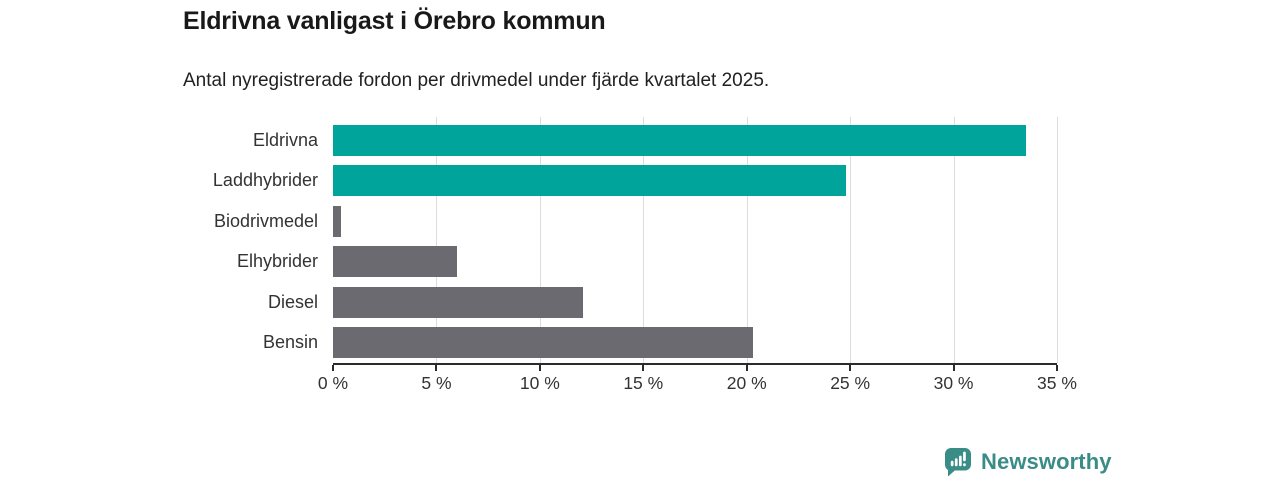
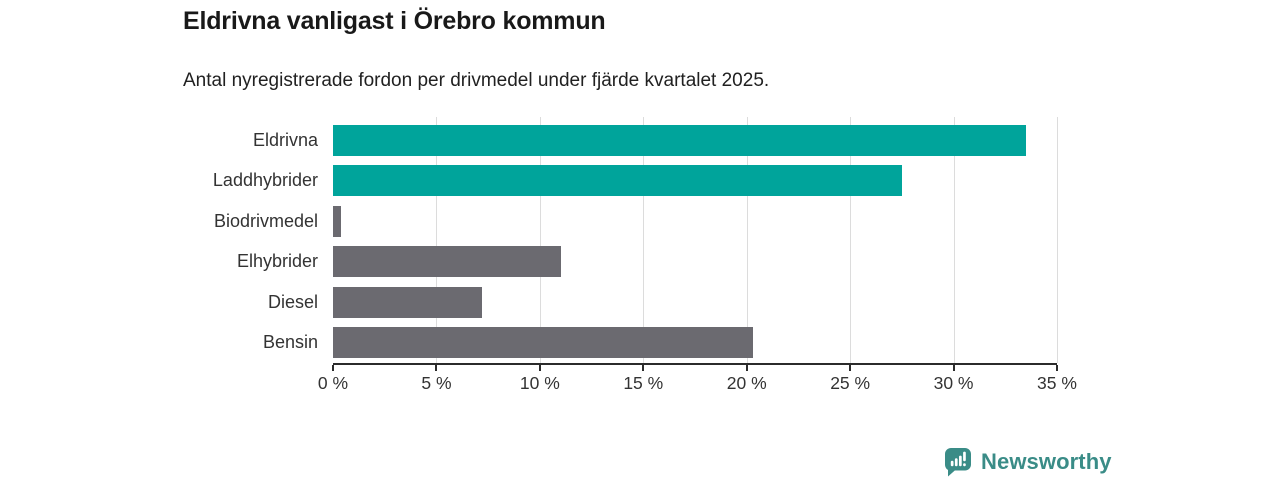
Laddhybrider: 24.8% -> 27.5%
Elhybrider: 6.0% -> 11.0%
Diesel: 12.1% -> 7.2%
